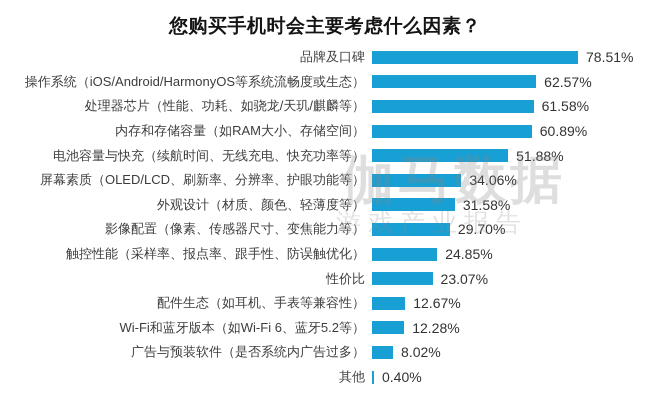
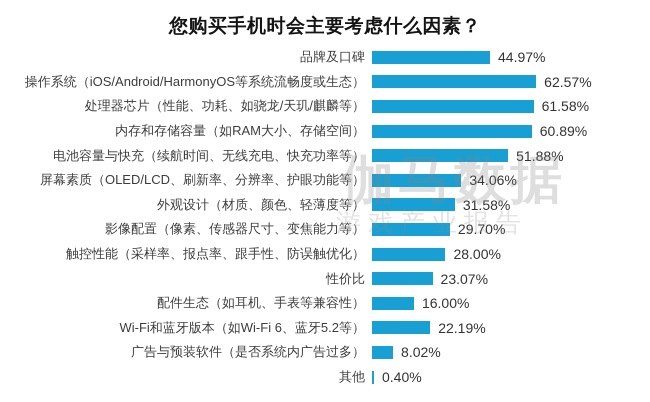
品牌及口碑: 78.51% -> 44.97%
触控性能（采样率、报点率、跟手性、防误触优化）: 24.85% -> 28.00%
配件生态（如耳机、手表等兼容性）: 12.67% -> 16.00%
Wi-Fi和蓝牙版本（如Wi-Fi 6、蓝牙5.2等）: 12.28% -> 22.19%
